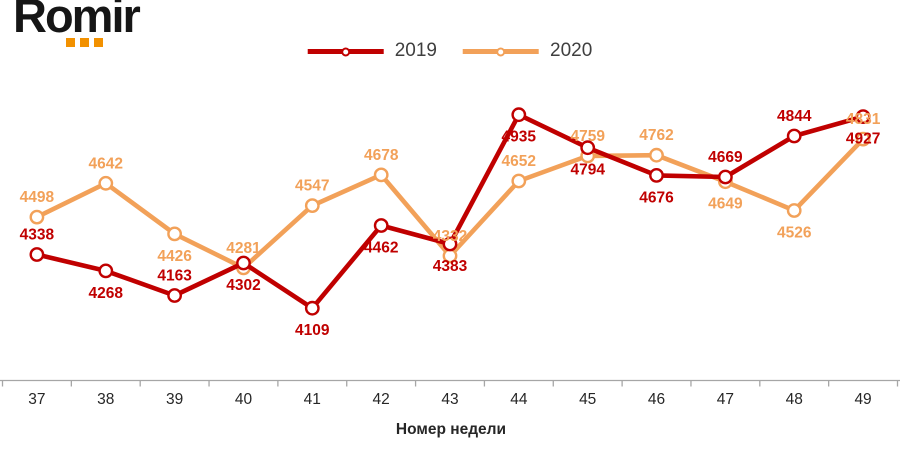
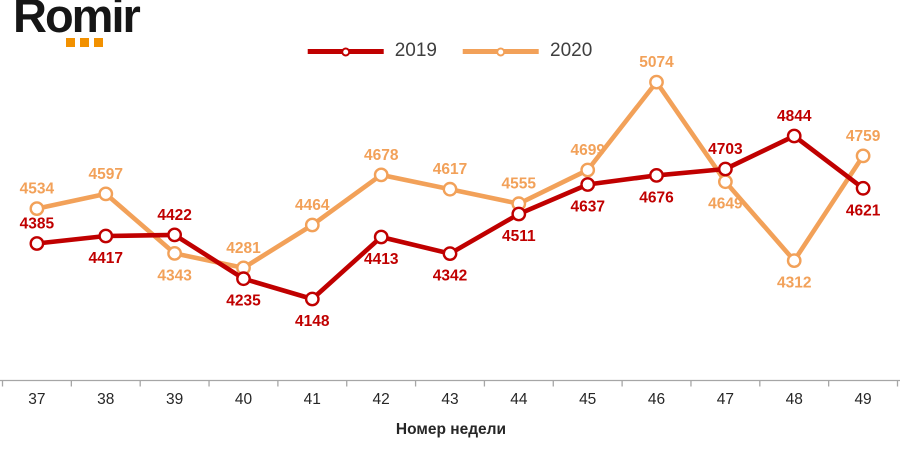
2019/37: 4338 -> 4385
2020/37: 4498 -> 4534
2019/38: 4268 -> 4417
2020/38: 4642 -> 4597
2019/39: 4163 -> 4422
2020/39: 4426 -> 4343
2019/40: 4302 -> 4235
2019/41: 4109 -> 4148
2020/41: 4547 -> 4464
2019/42: 4462 -> 4413
2019/43: 4383 -> 4342
2020/43: 4332 -> 4617
2019/44: 4935 -> 4511
2020/44: 4652 -> 4555
2019/45: 4794 -> 4637
2020/45: 4759 -> 4699
2020/46: 4762 -> 5074
2019/47: 4669 -> 4703
2020/48: 4526 -> 4312
2019/49: 4927 -> 4621
2020/49: 4831 -> 4759
